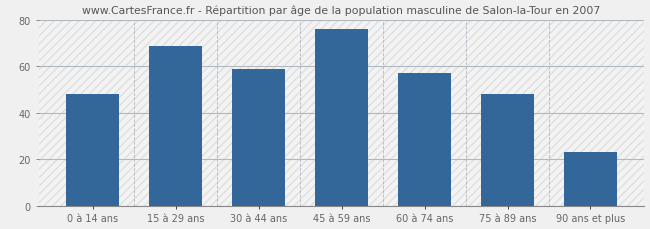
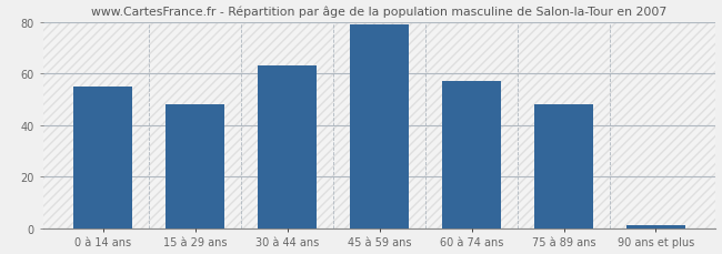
0 à 14 ans: 48 -> 55
15 à 29 ans: 69 -> 48
30 à 44 ans: 59 -> 63
45 à 59 ans: 76 -> 79
90 ans et plus: 23 -> 1
